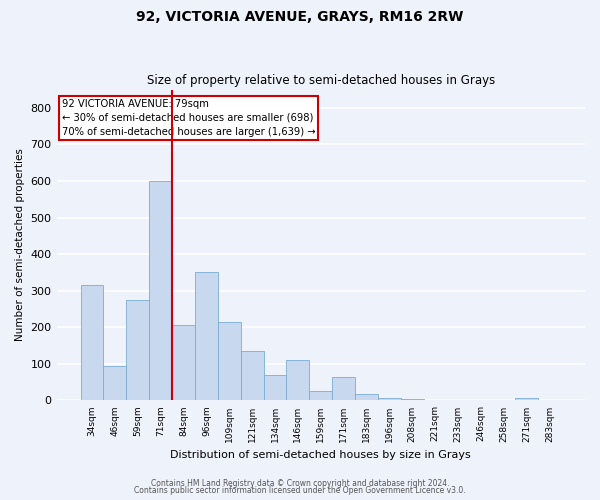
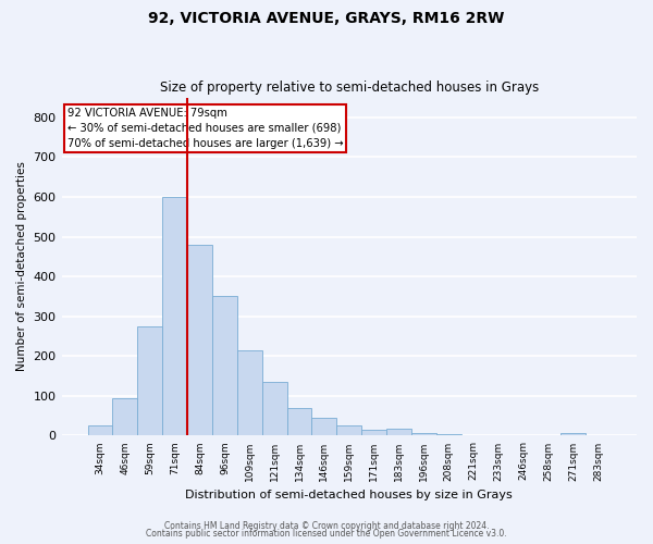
34sqm: 315 -> 25
84sqm: 205 -> 480
146sqm: 110 -> 45
171sqm: 65 -> 15
